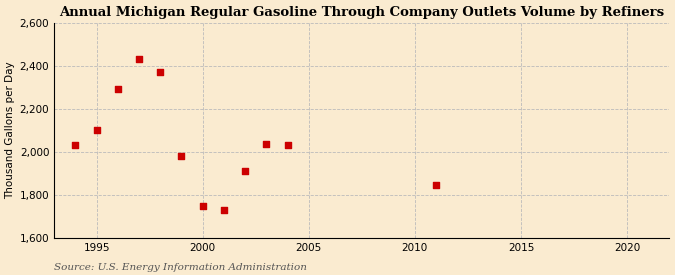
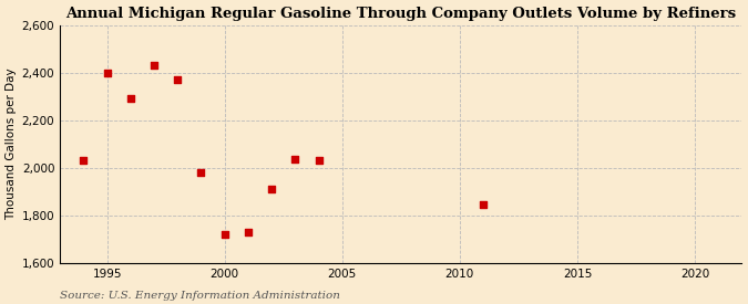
1995: 2,100 -> 2,400
2000: 1,750 -> 1,720
